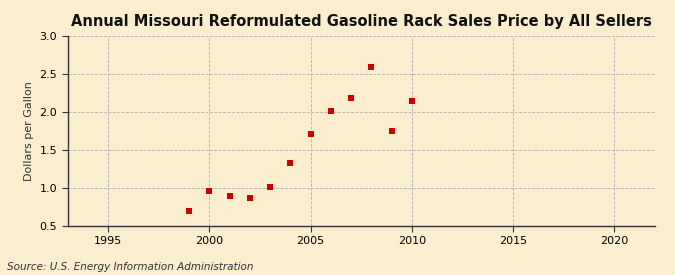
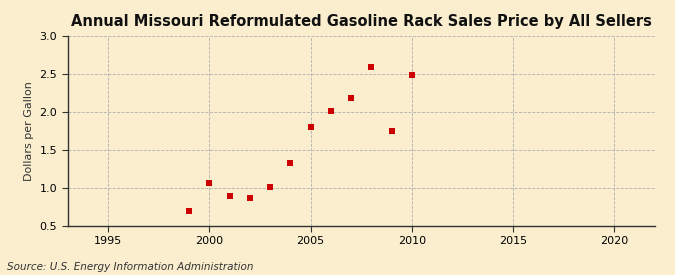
2000: 0.96 -> 1.06
2005: 1.70 -> 1.80
2010: 2.14 -> 2.48
